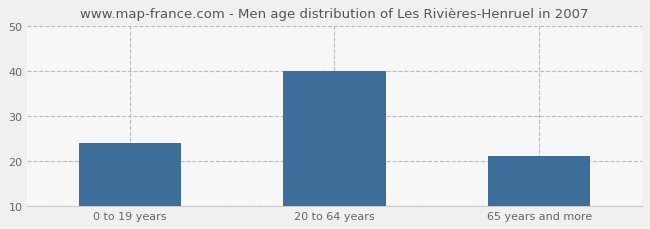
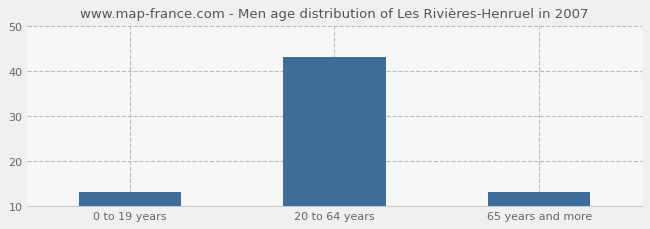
0 to 19 years: 24 -> 13
20 to 64 years: 40 -> 43
65 years and more: 21 -> 13
